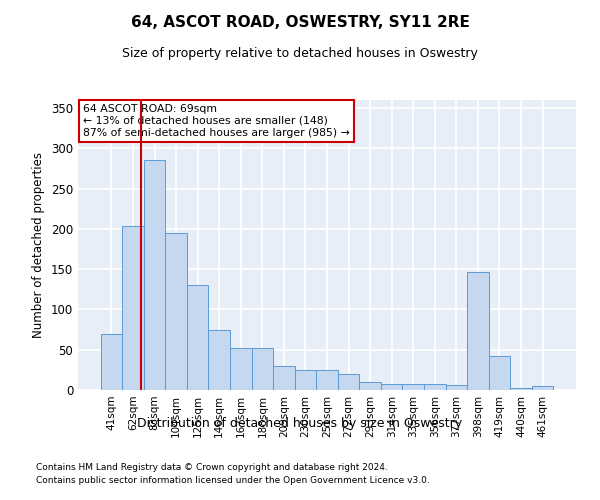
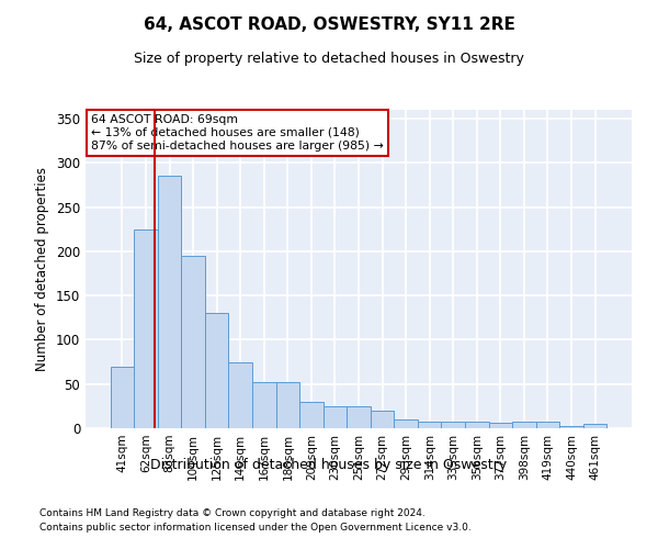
62sqm: 204 -> 225
398sqm: 146 -> 7
419sqm: 42 -> 7
